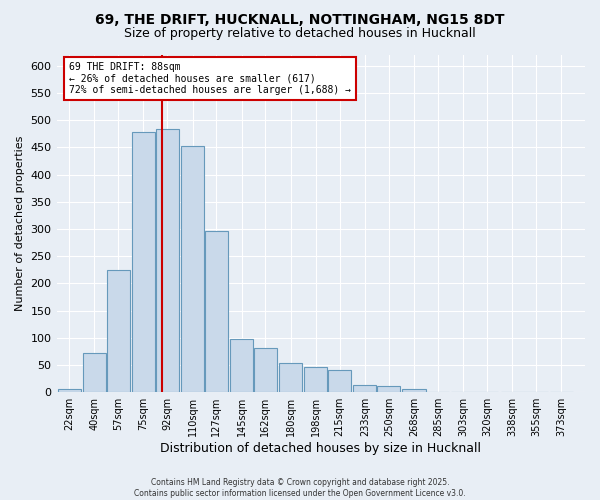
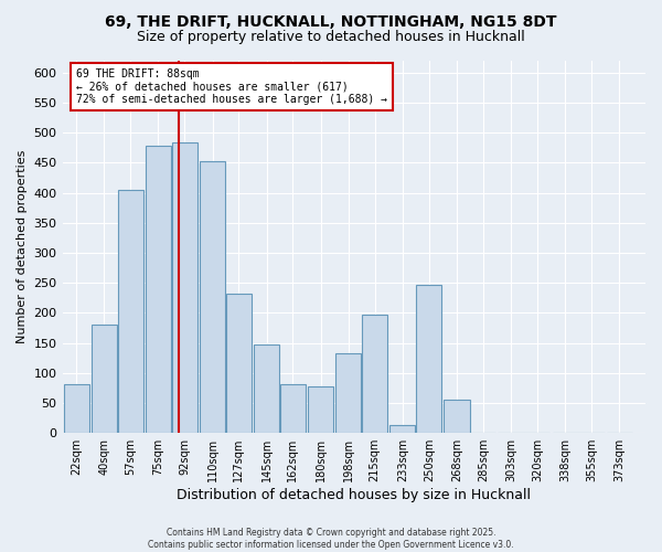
22sqm: 5 -> 82
40sqm: 73 -> 180
57sqm: 224 -> 404
127sqm: 296 -> 232
145sqm: 98 -> 148
180sqm: 54 -> 78
198sqm: 46 -> 132
215sqm: 41 -> 198
250sqm: 12 -> 246
268sqm: 5 -> 56
